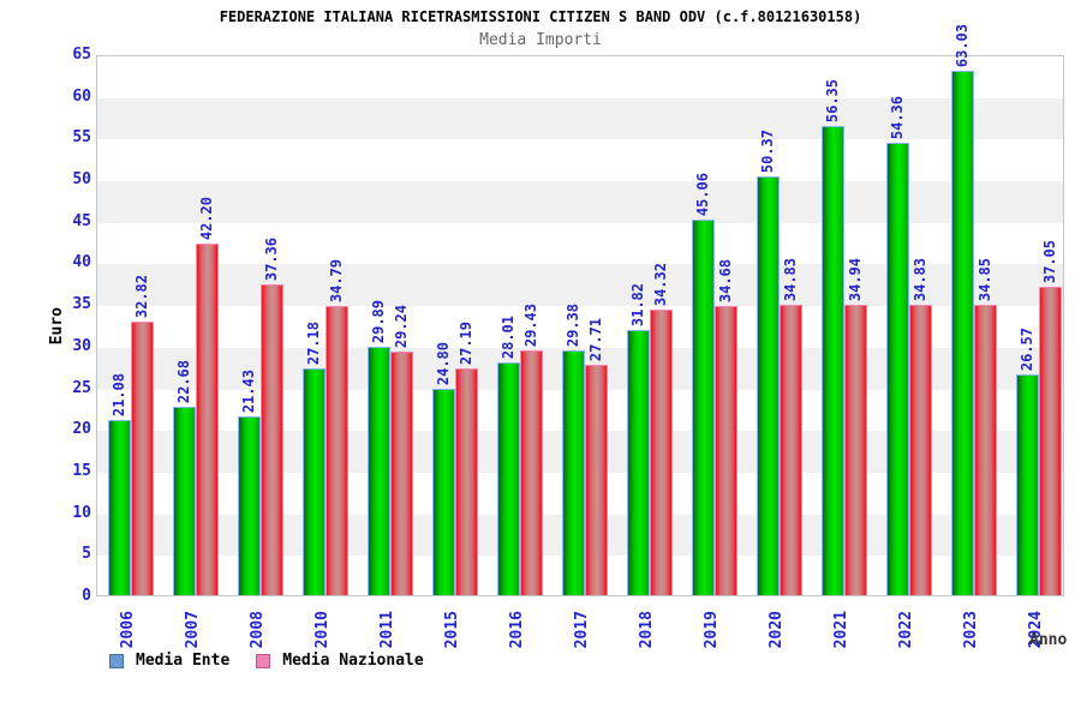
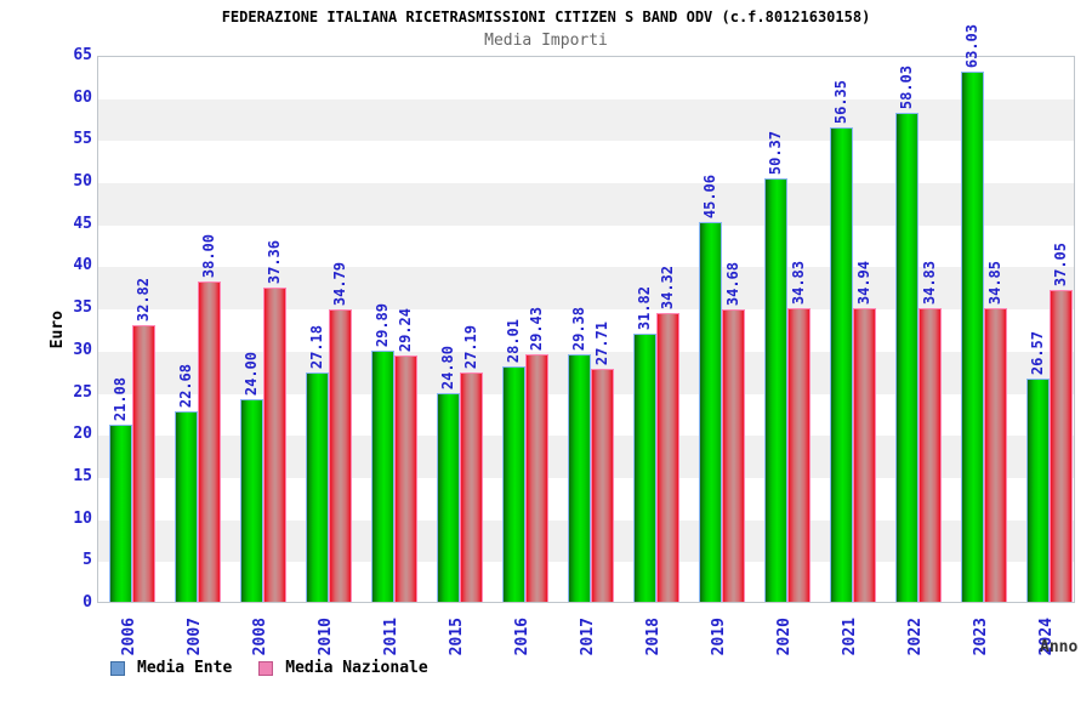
Media Nazionale/2007: 42.20 -> 38.00
Media Ente/2008: 21.43 -> 24.00
Media Ente/2022: 54.36 -> 58.03
